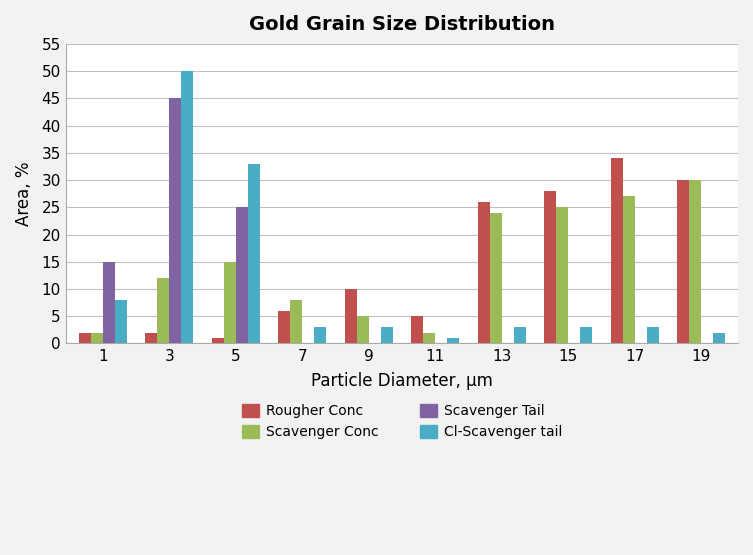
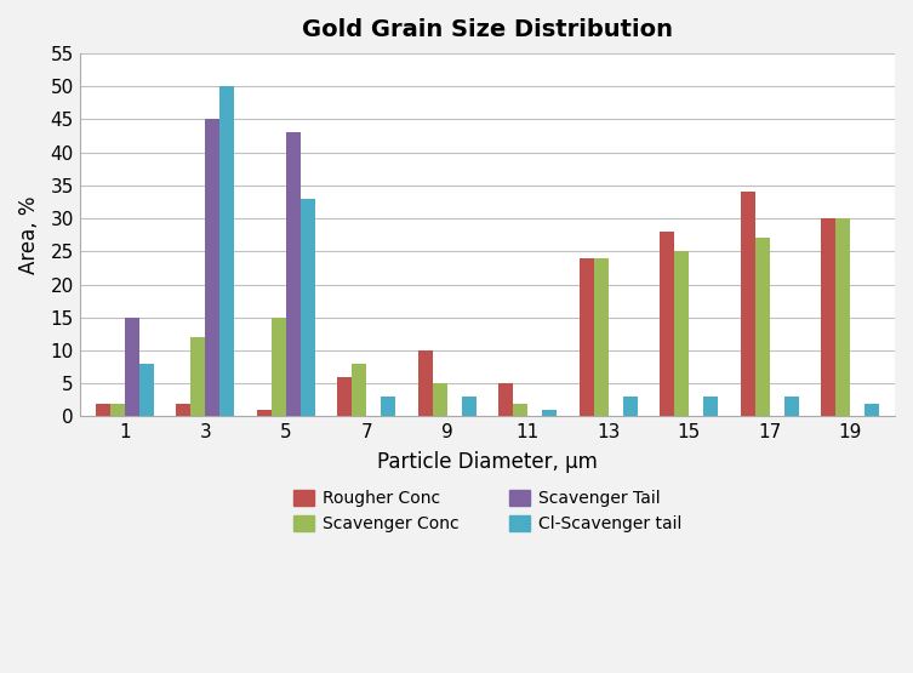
Scavenger Tail/5: 25 -> 43
Rougher Conc/13: 26 -> 24
